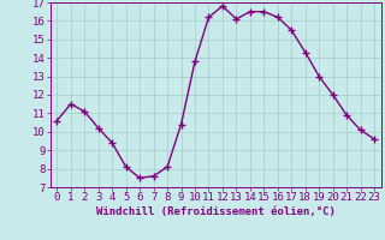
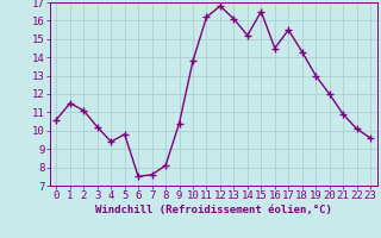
5: 8.1 -> 9.8
14: 16.5 -> 15.2
16: 16.2 -> 14.5
